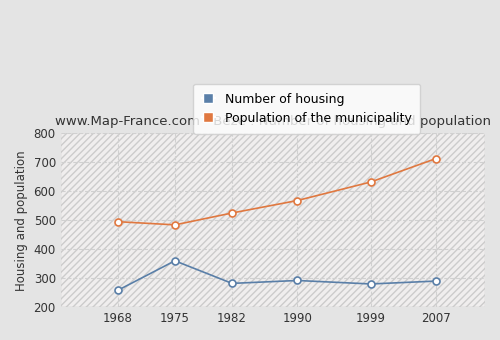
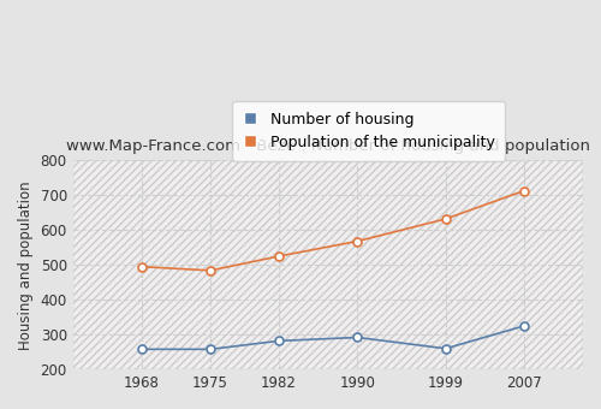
Number of housing/1975: 360 -> 258
Number of housing/1999: 280 -> 260
Number of housing/2007: 290 -> 325
